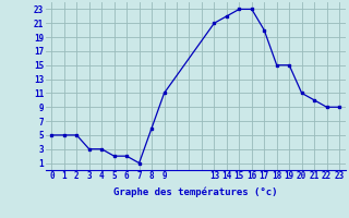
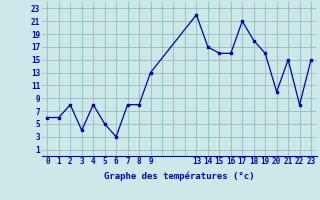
0: 5 -> 6
1: 5 -> 6
2: 5 -> 8
3: 3 -> 4
4: 3 -> 8
5: 2 -> 5
6: 2 -> 3
7: 1 -> 8
8: 6 -> 8
9: 11 -> 13
13: 21 -> 22
14: 22 -> 17
15: 23 -> 16
16: 23 -> 16
17: 20 -> 21
18: 15 -> 18
19: 15 -> 16
20: 11 -> 10
21: 10 -> 15
22: 9 -> 8
23: 9 -> 15
